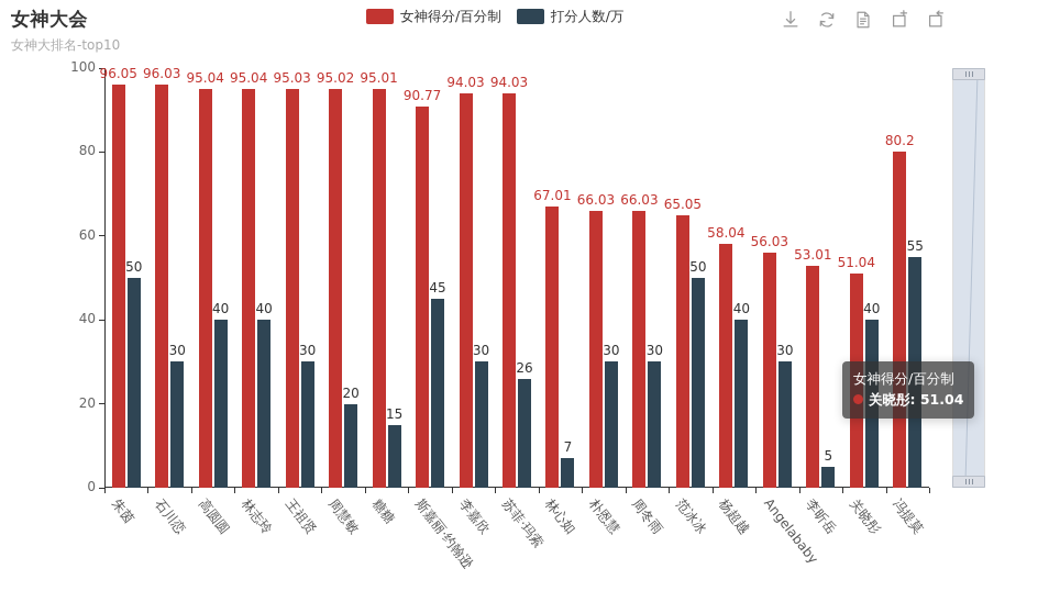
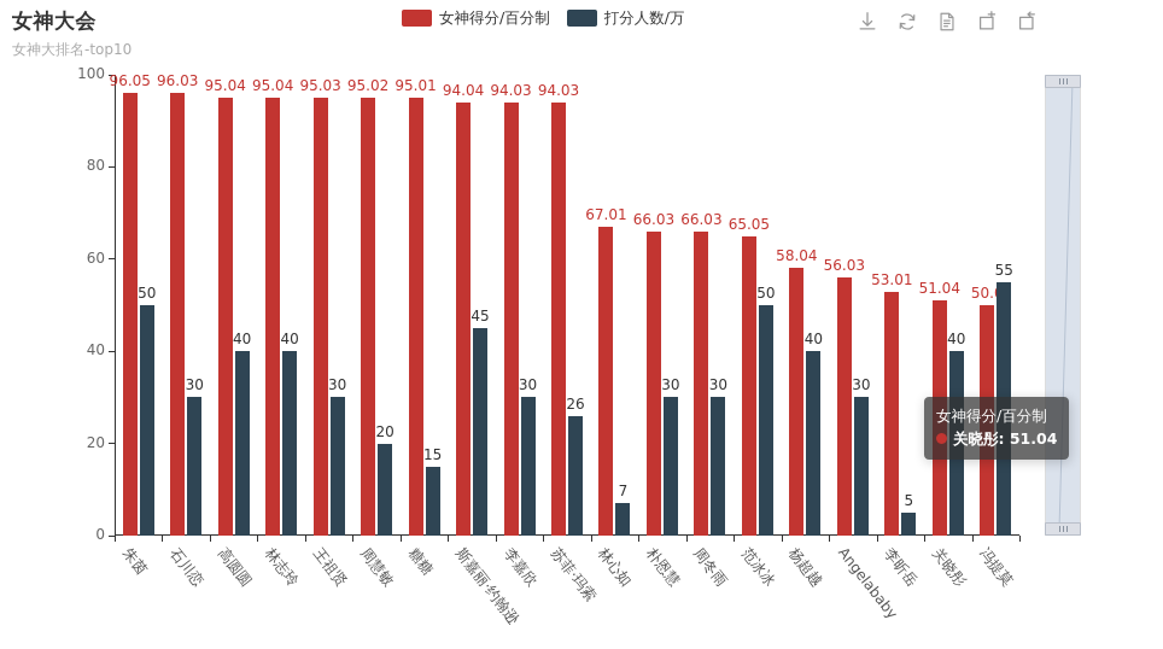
女神得分/百分制/斯嘉丽·约翰逊: 90.77 -> 94.04
女神得分/百分制/冯提莫: 80.2 -> 50.0
